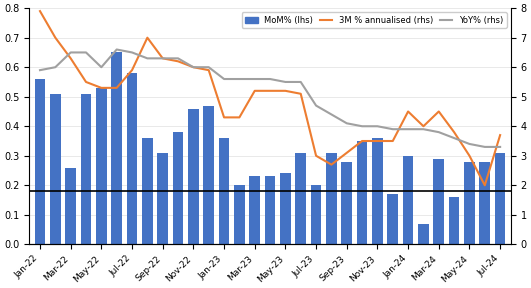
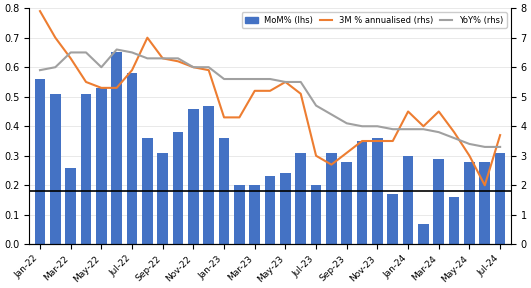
MoM% (lhs)/Mar-23: 0.23 -> 0.20
3M % annualised (rhs)/May-23: 5.2 -> 5.5
